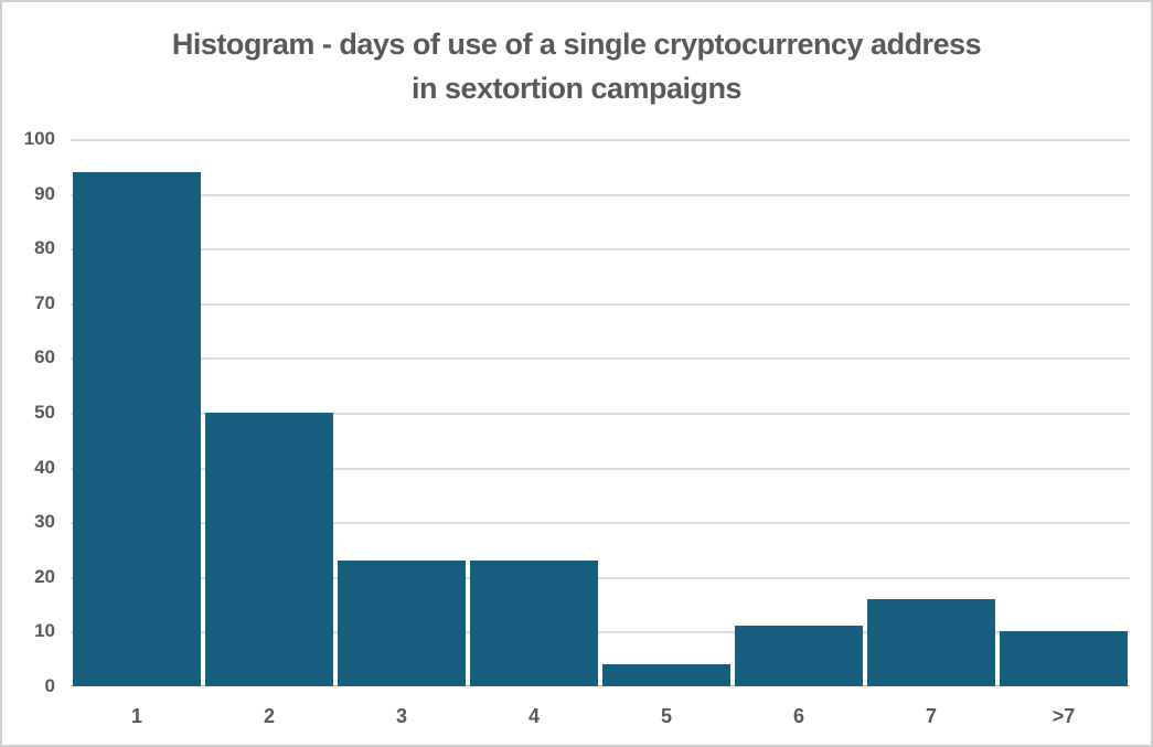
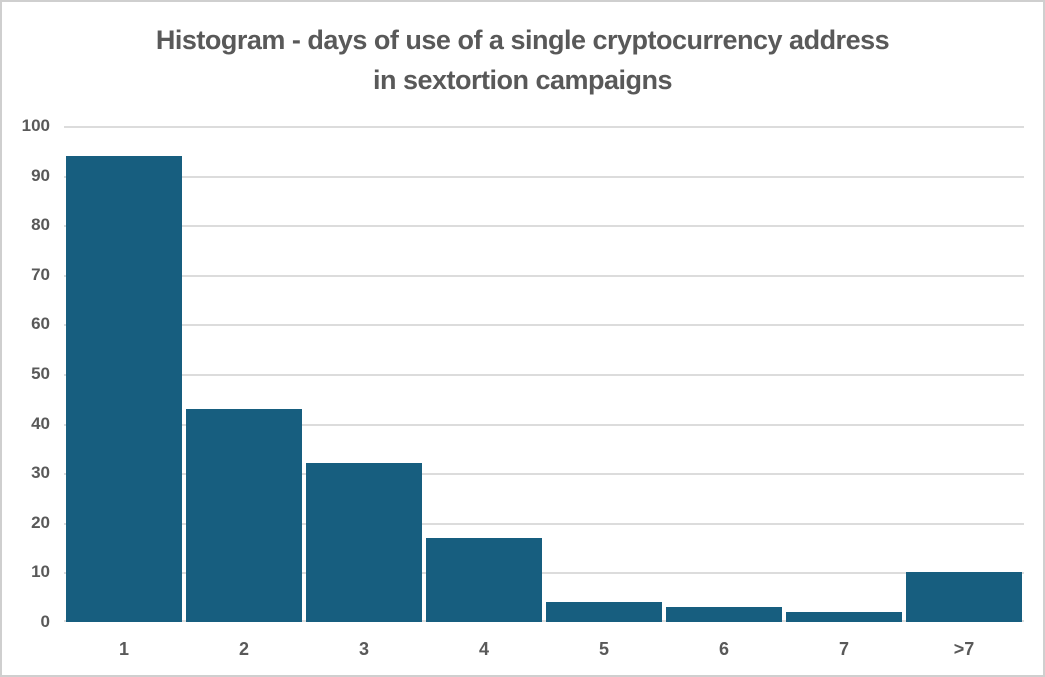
2: 50 -> 43
3: 23 -> 32
4: 23 -> 17
6: 11 -> 3
7: 16 -> 2
